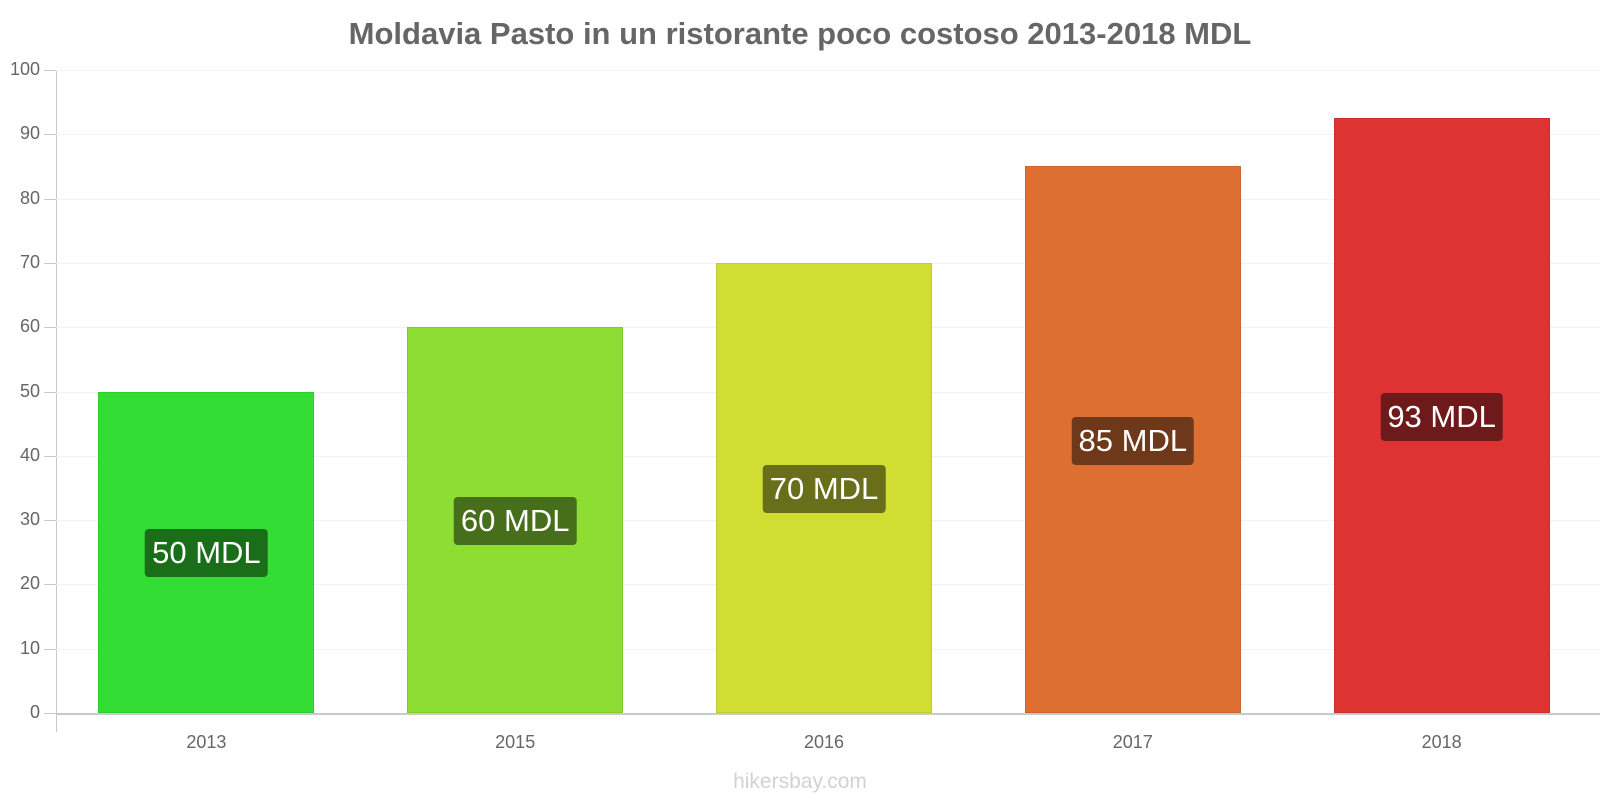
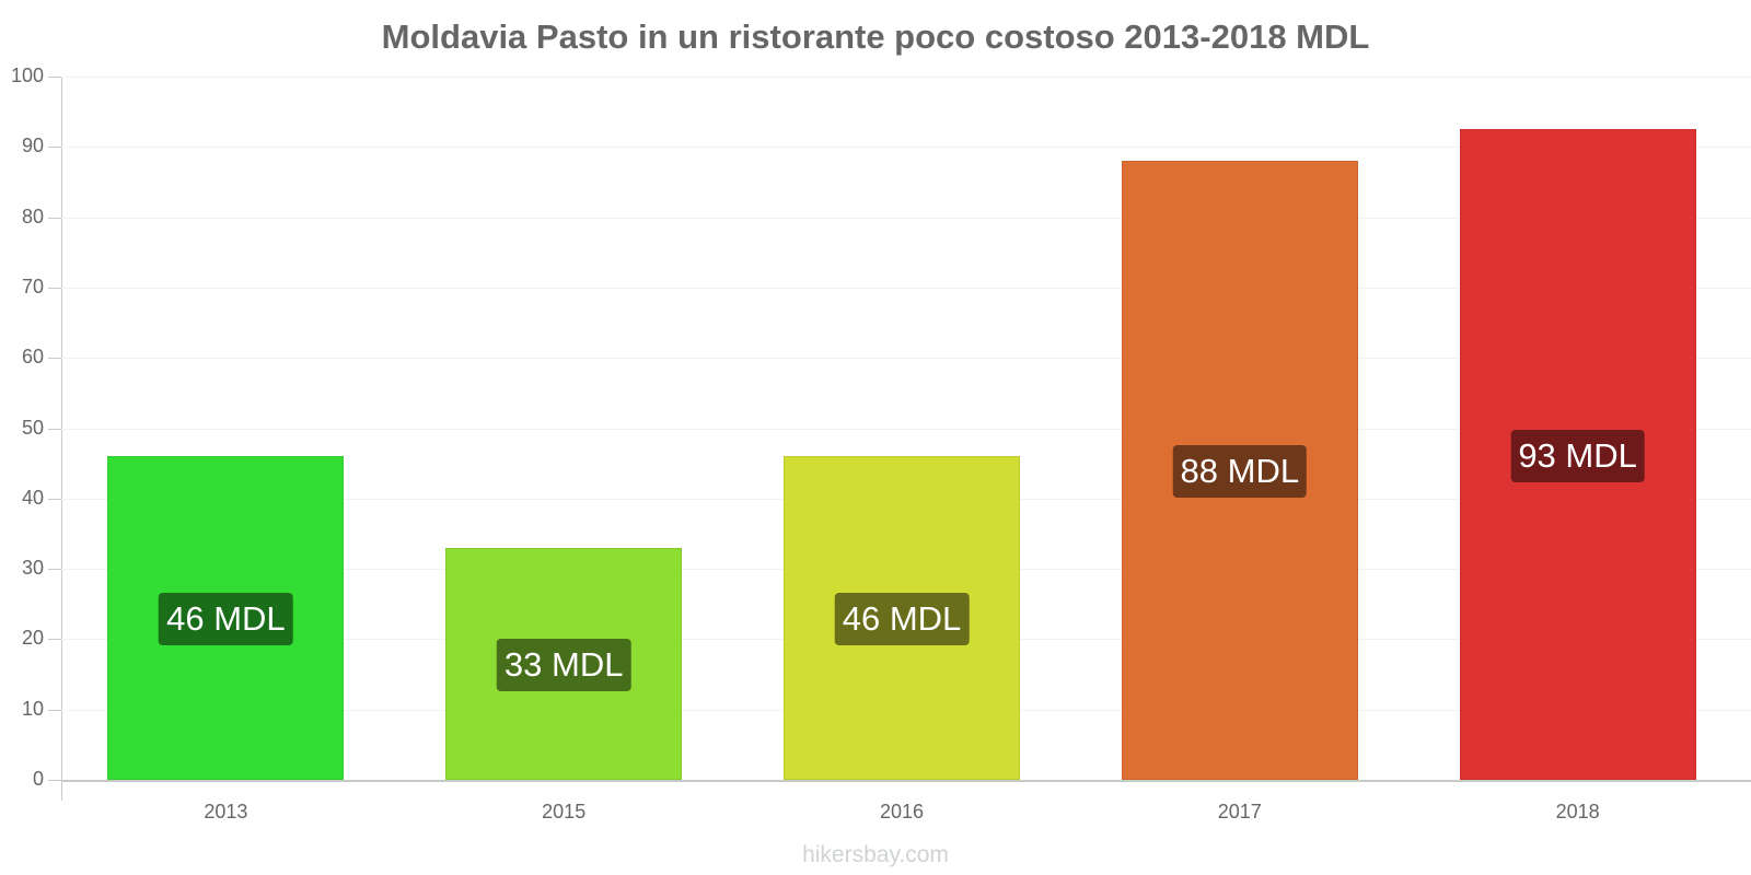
2013: 50 -> 46
2015: 60 -> 33
2016: 70 -> 46
2017: 85 -> 88
